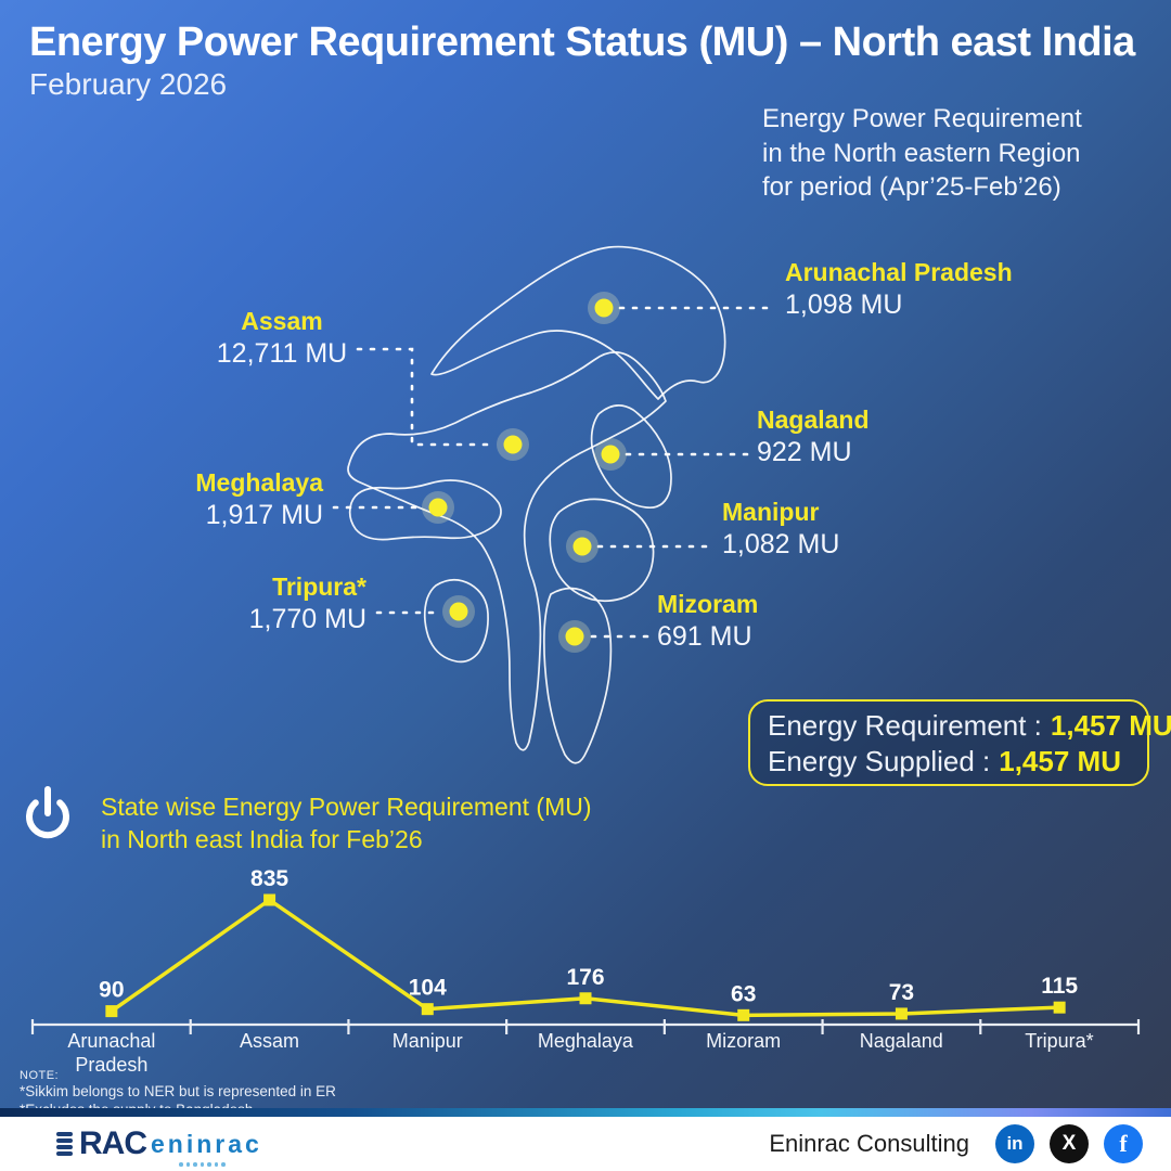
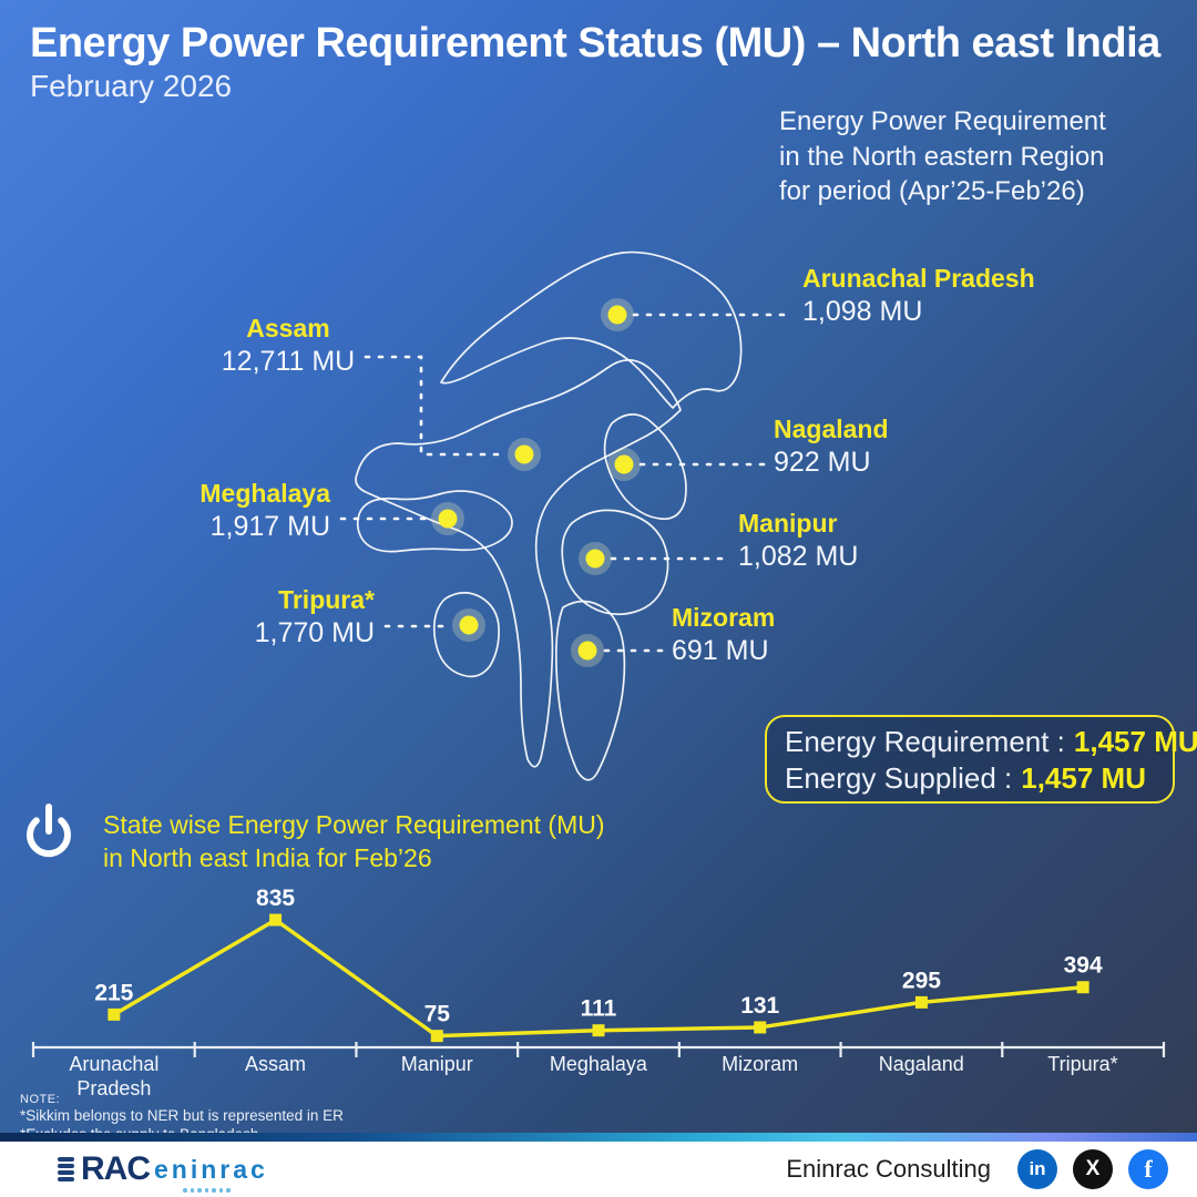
Arunachal Pradesh: 90 -> 215
Manipur: 104 -> 75
Meghalaya: 176 -> 111
Mizoram: 63 -> 131
Nagaland: 73 -> 295
Tripura*: 115 -> 394
